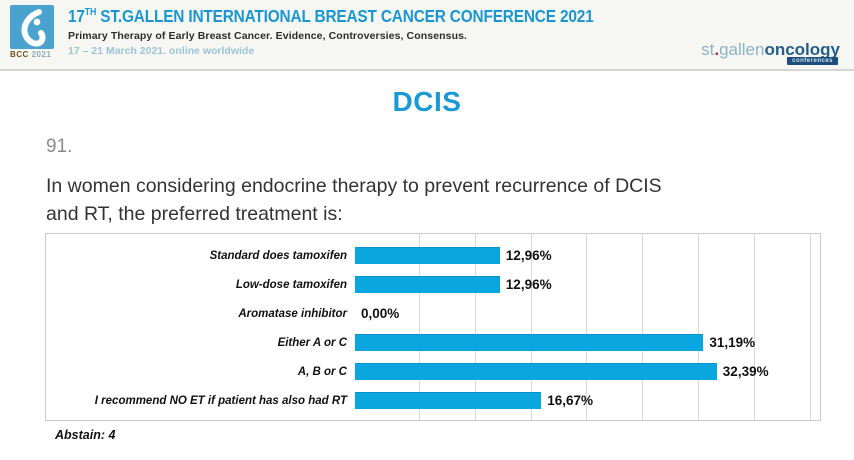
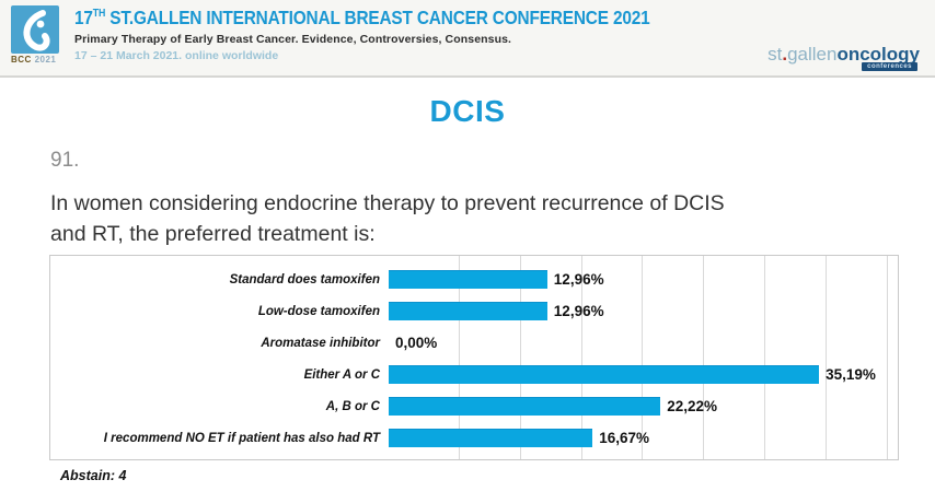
Either A or C: 31,19% -> 35,19%
A, B or C: 32,39% -> 22,22%
